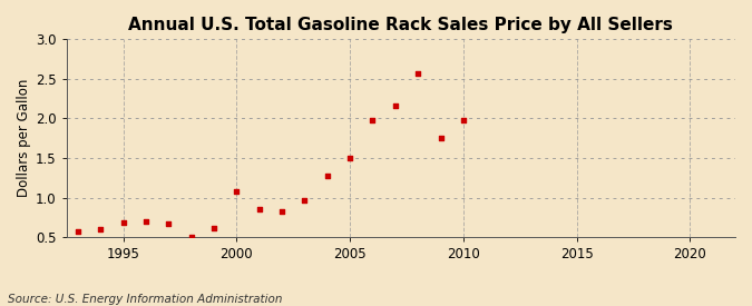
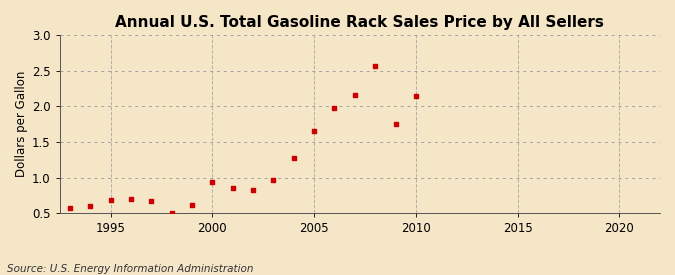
2000: 1.08 -> 0.94
2005: 1.50 -> 1.65
2010: 1.98 -> 2.15
